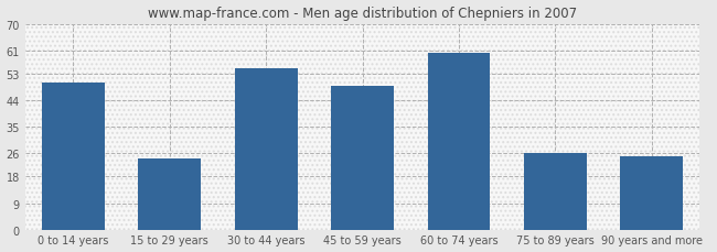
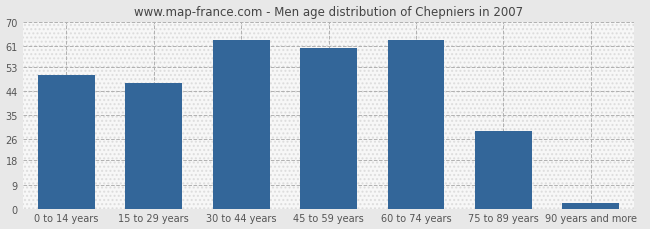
15 to 29 years: 24 -> 47
30 to 44 years: 55 -> 63
45 to 59 years: 49 -> 60
60 to 74 years: 60 -> 63
75 to 89 years: 26 -> 29
90 years and more: 25 -> 2
